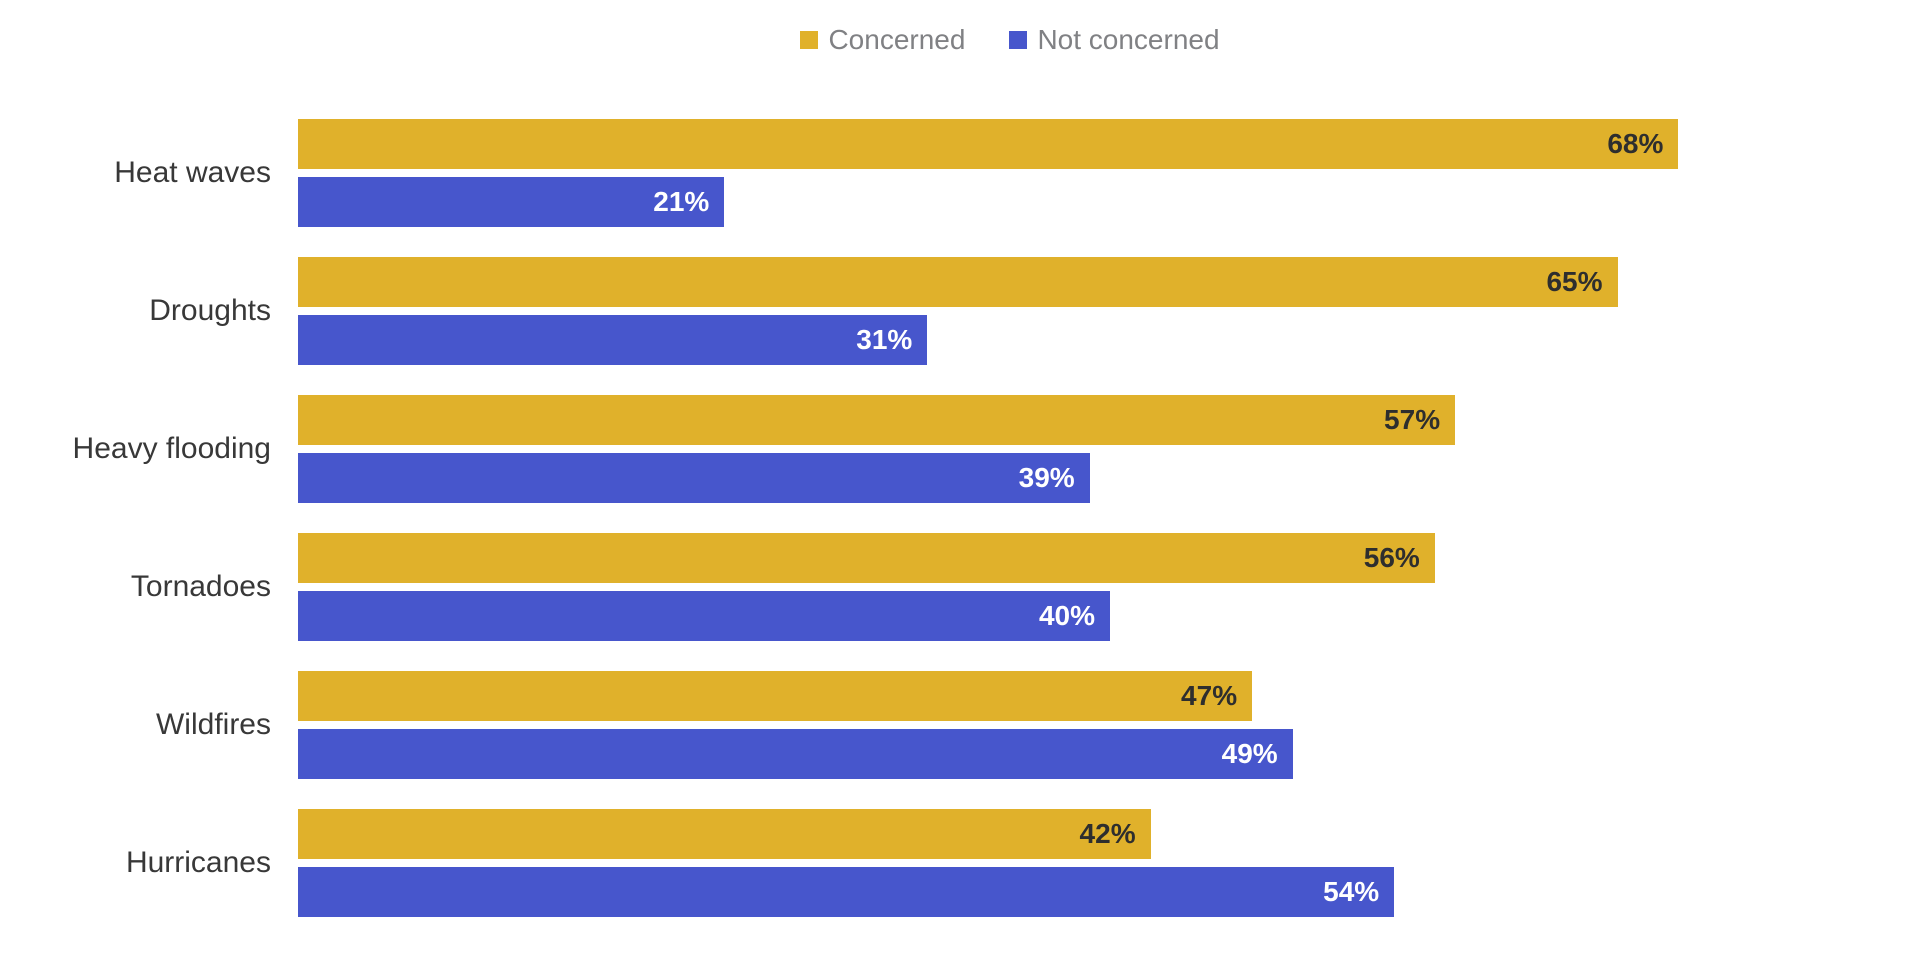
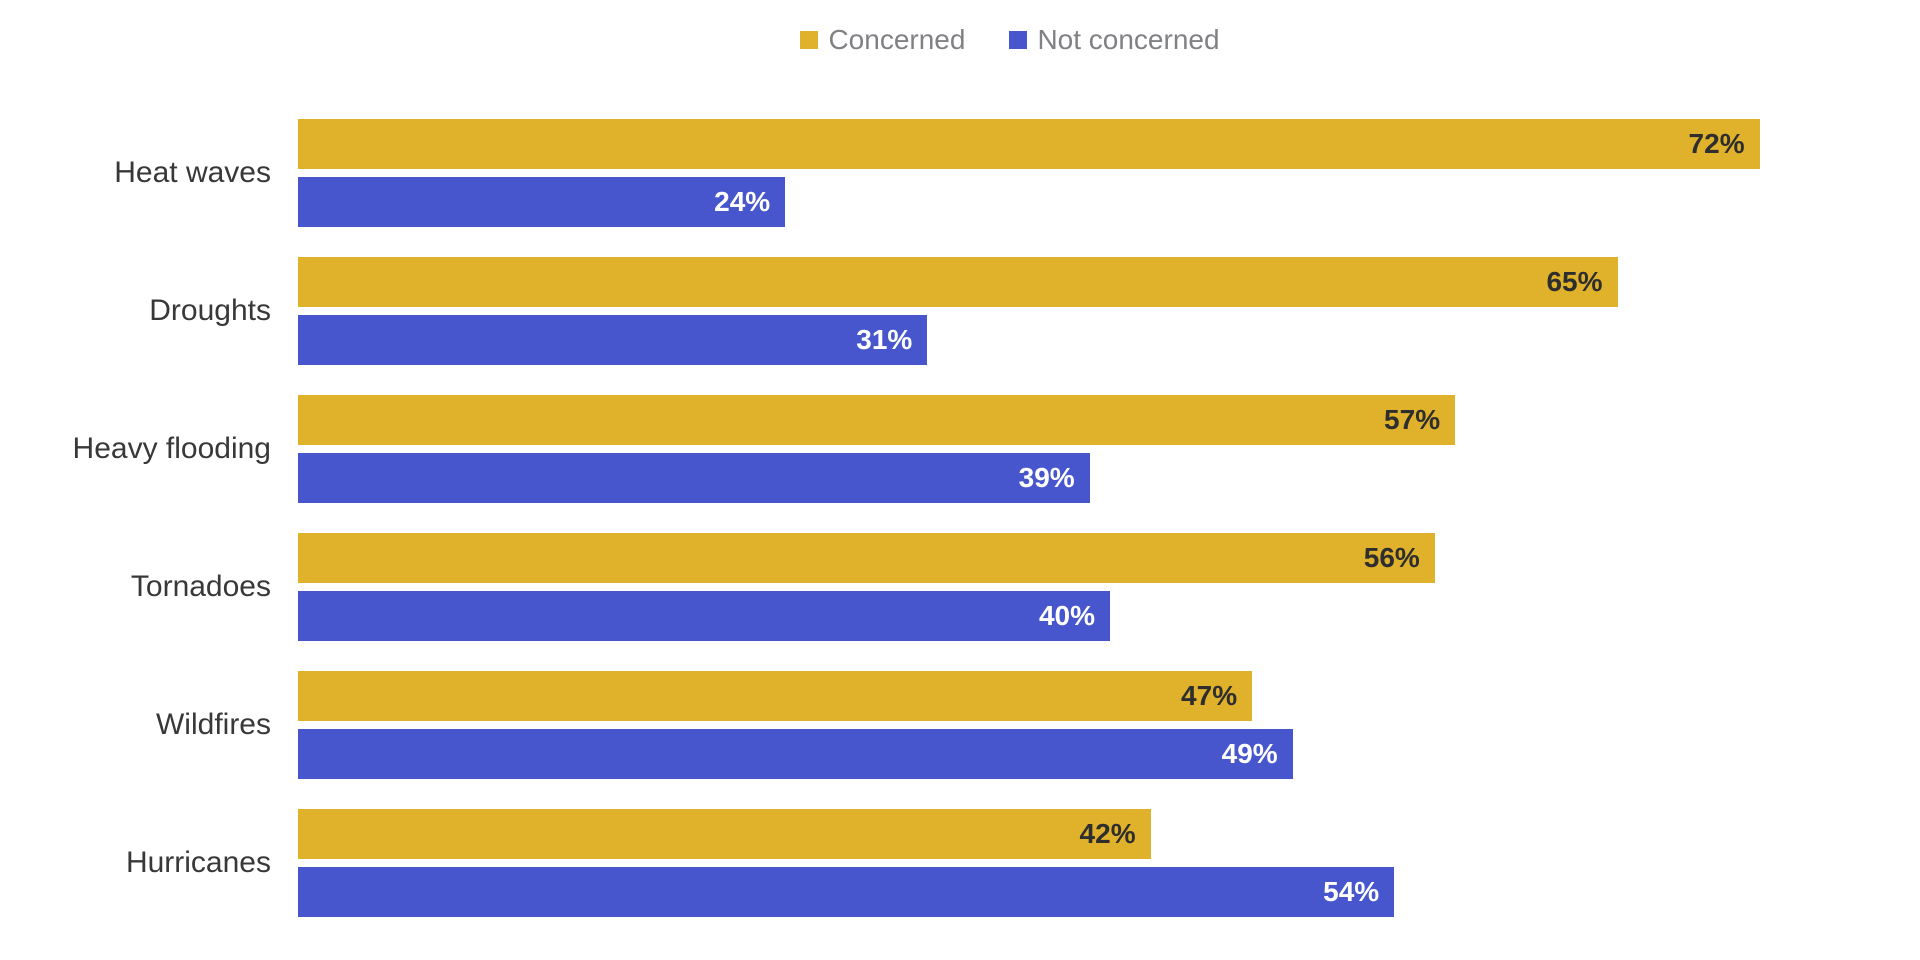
Concerned/Heat waves: 68% -> 72%
Not concerned/Heat waves: 21% -> 24%
